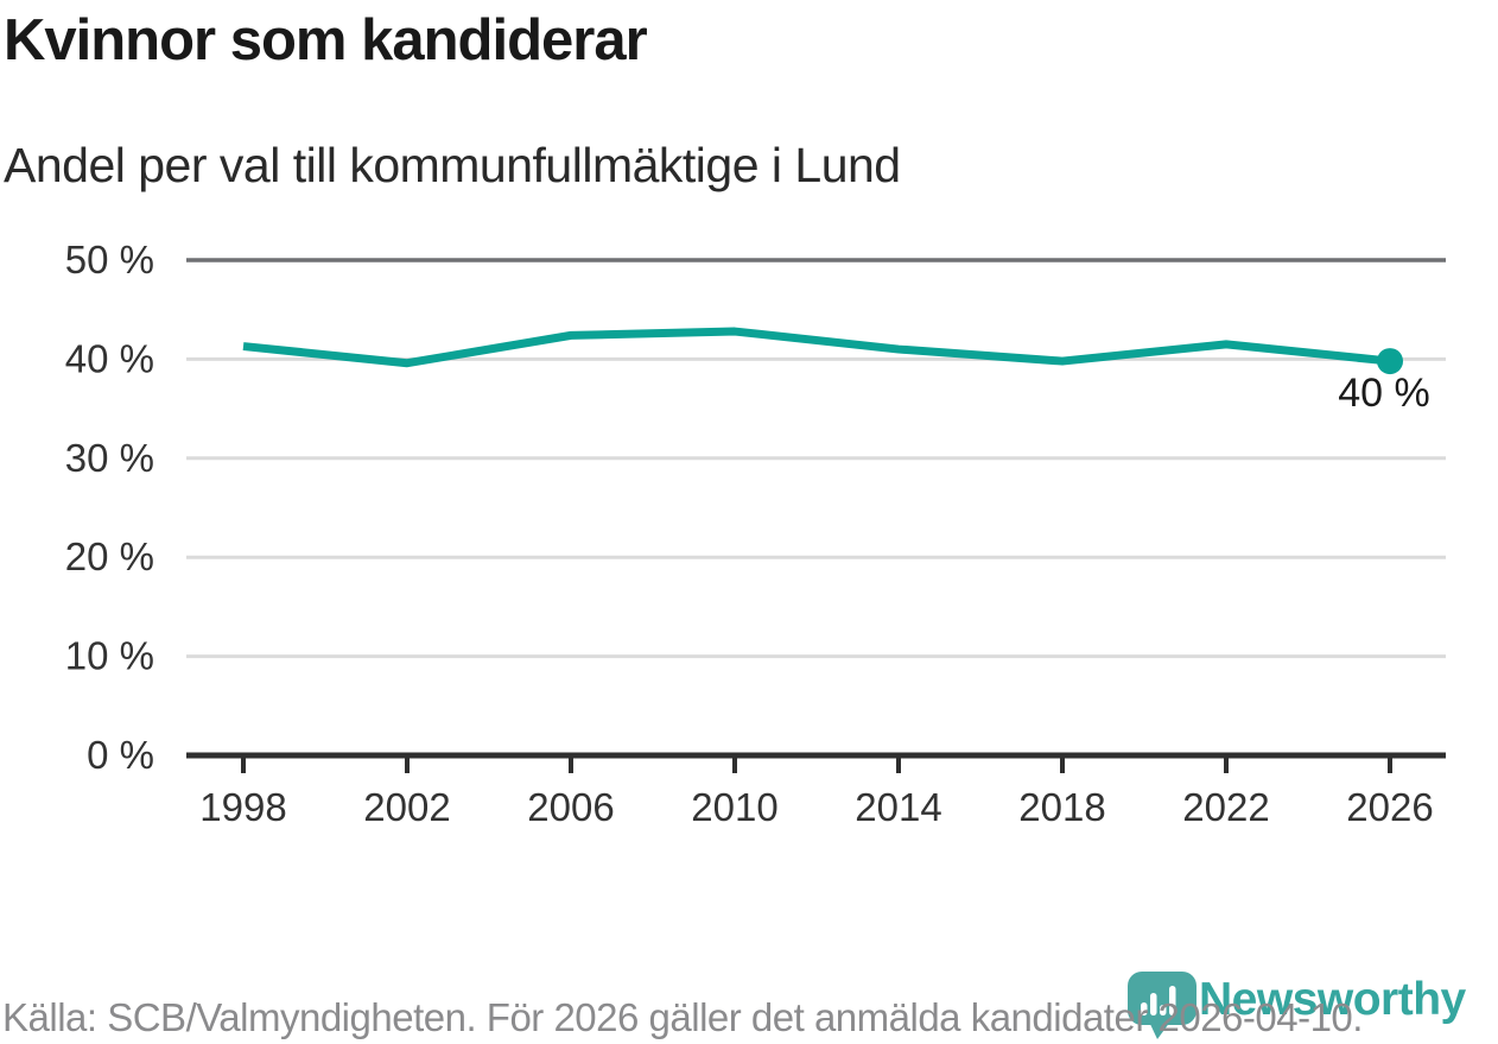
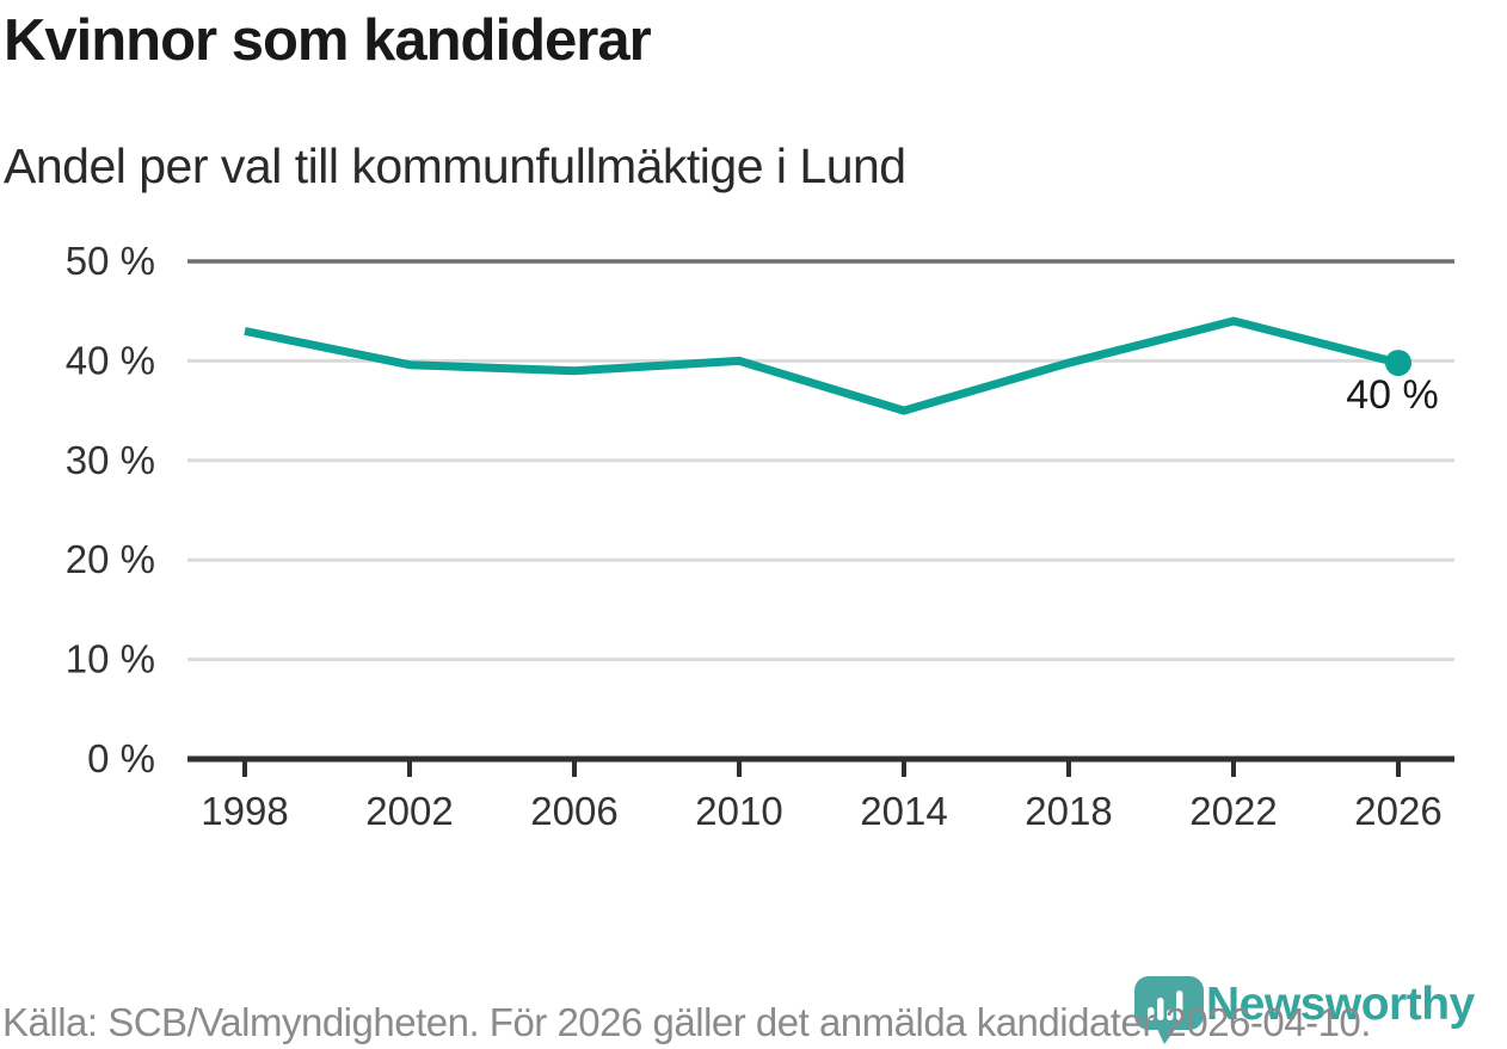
1998: 41% -> 43%
2006: 42% -> 39%
2010: 43% -> 40%
2014: 41% -> 35%
2022: 42% -> 44%
